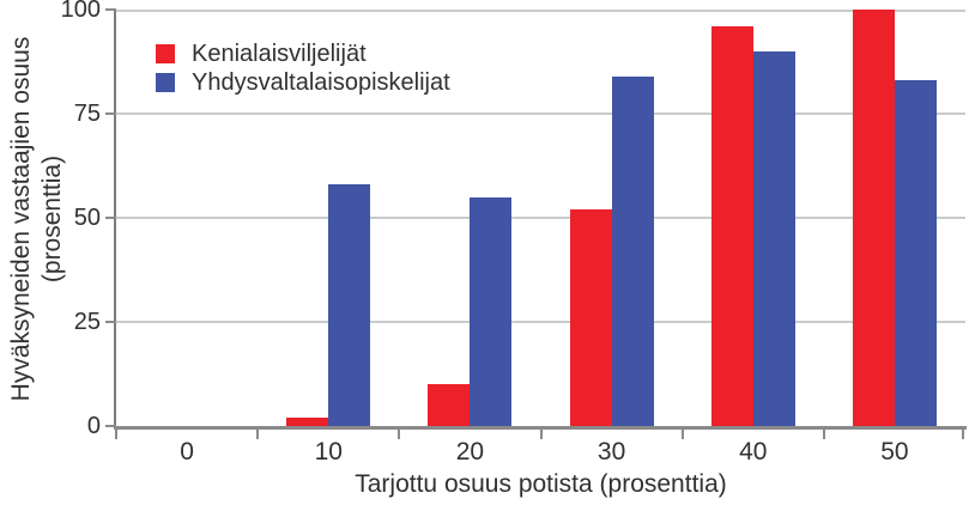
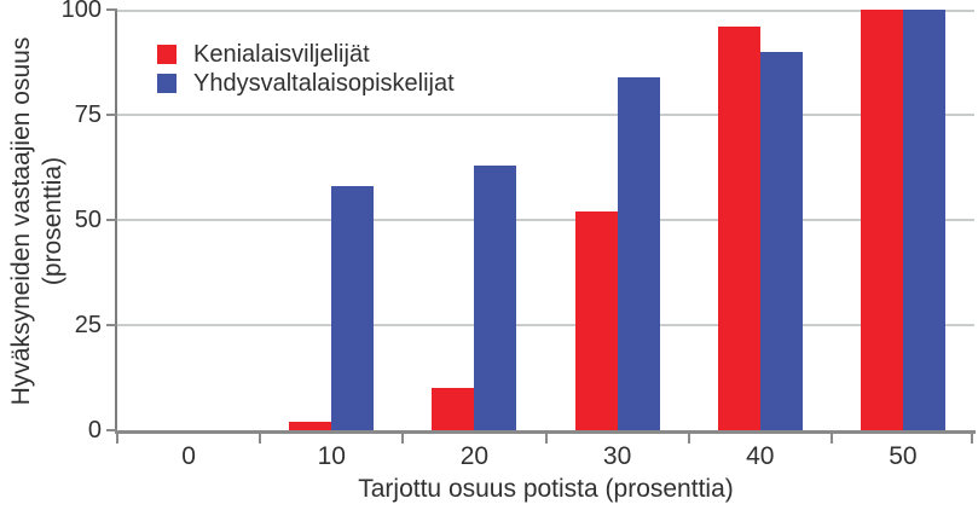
Yhdysvaltalaisopiskelijat/20: 55 -> 63
Yhdysvaltalaisopiskelijat/50: 83 -> 100
